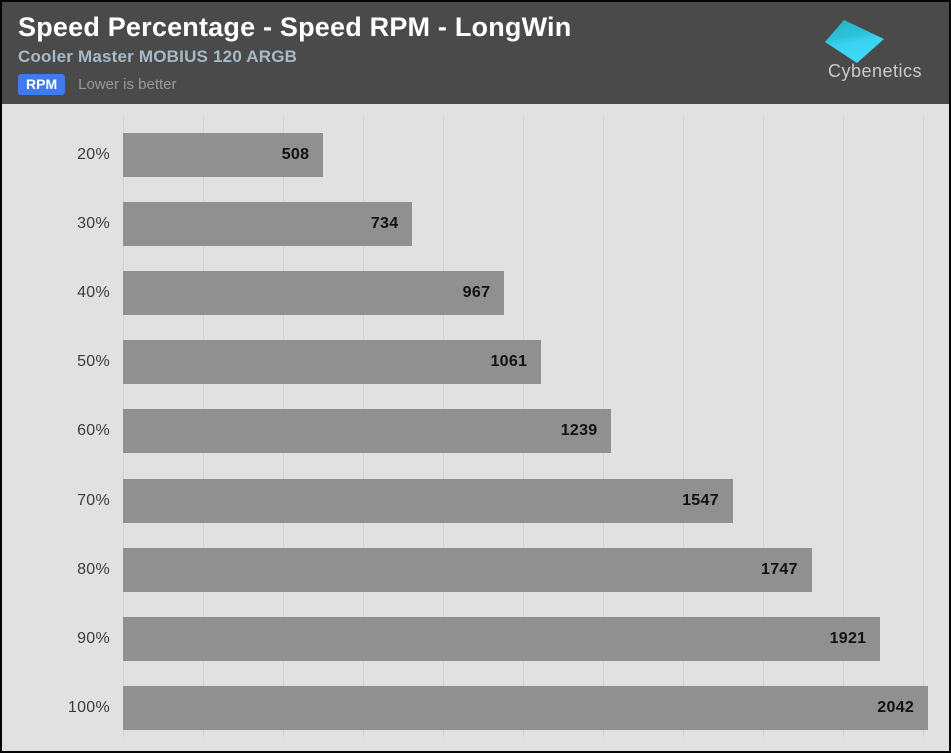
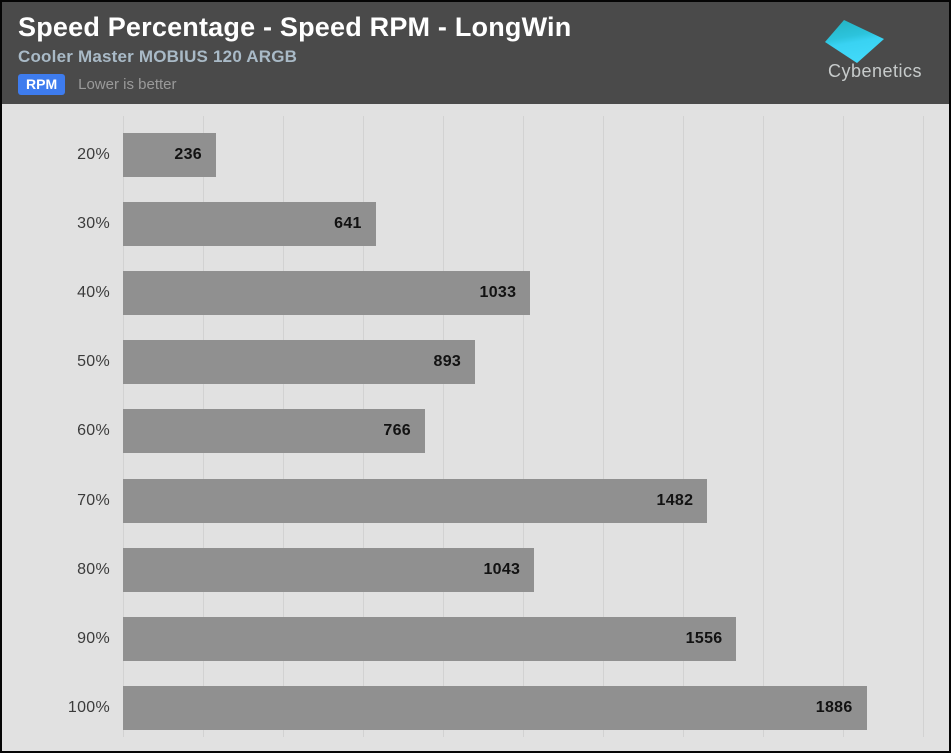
20%: 508 -> 236
30%: 734 -> 641
40%: 967 -> 1033
50%: 1061 -> 893
60%: 1239 -> 766
70%: 1547 -> 1482
80%: 1747 -> 1043
90%: 1921 -> 1556
100%: 2042 -> 1886
